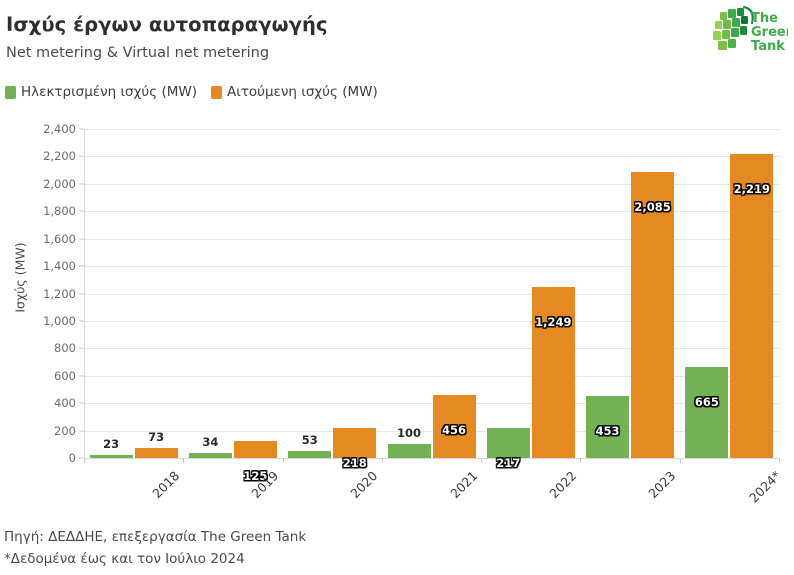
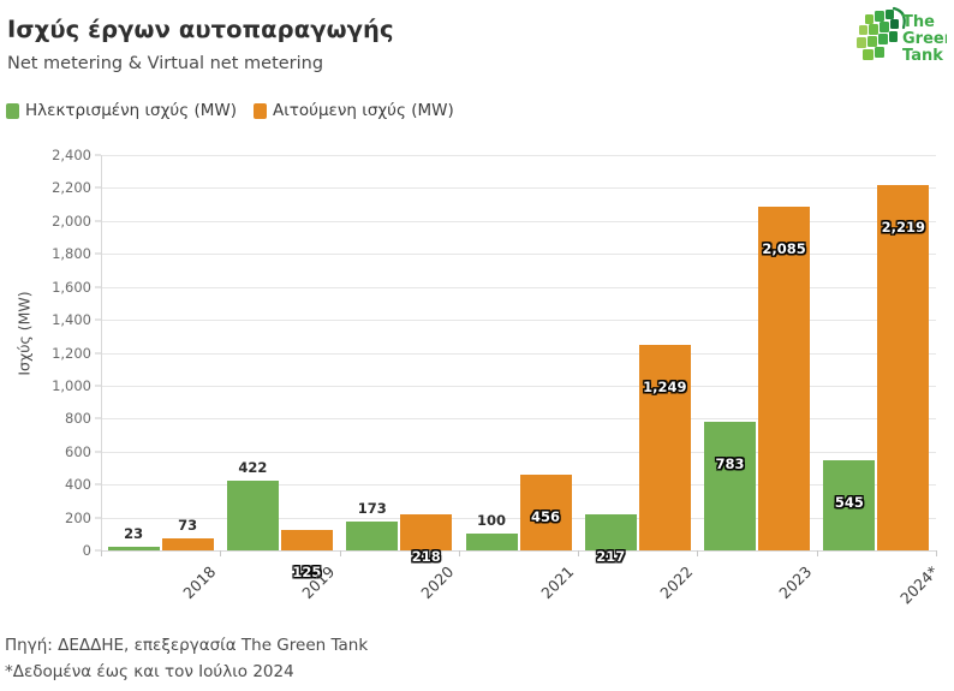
Ηλεκτρισμένη ισχύς (MW)/2019: 34 -> 422
Ηλεκτρισμένη ισχύς (MW)/2020: 53 -> 173
Ηλεκτρισμένη ισχύς (MW)/2023: 453 -> 783
Ηλεκτρισμένη ισχύς (MW)/2024*: 665 -> 545
